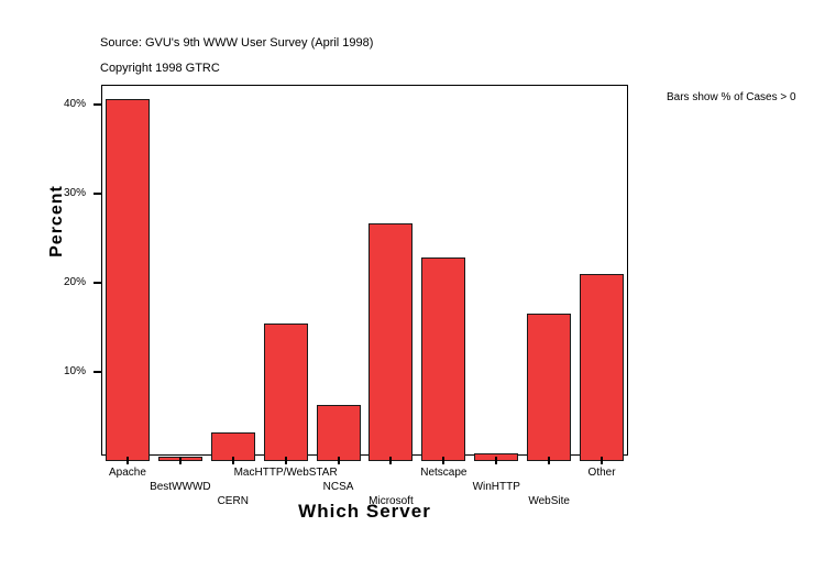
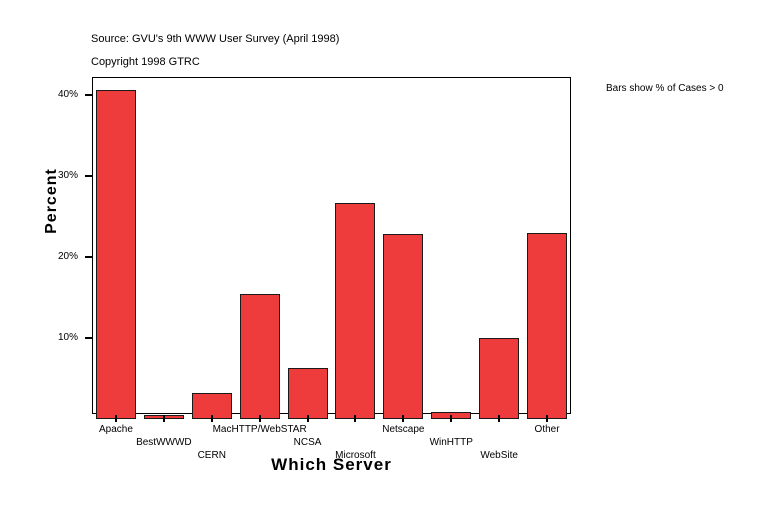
WebSite: 16% -> 10%
Other: 21% -> 23%
